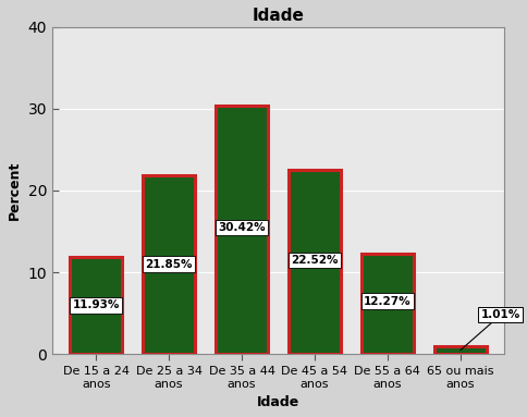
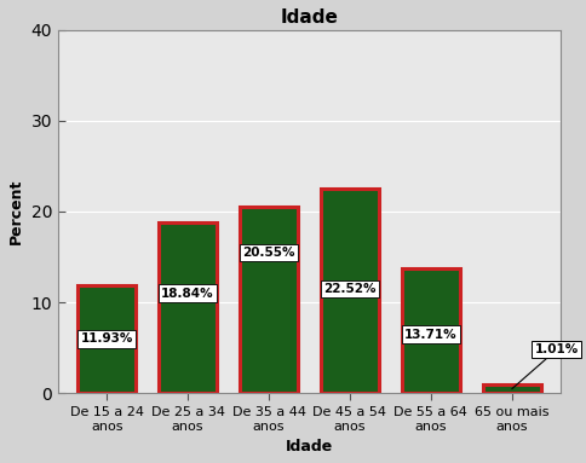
De 25 a 34 anos: 21.85% -> 18.84%
De 35 a 44 anos: 30.42% -> 20.55%
De 55 a 64 anos: 12.27% -> 13.71%
